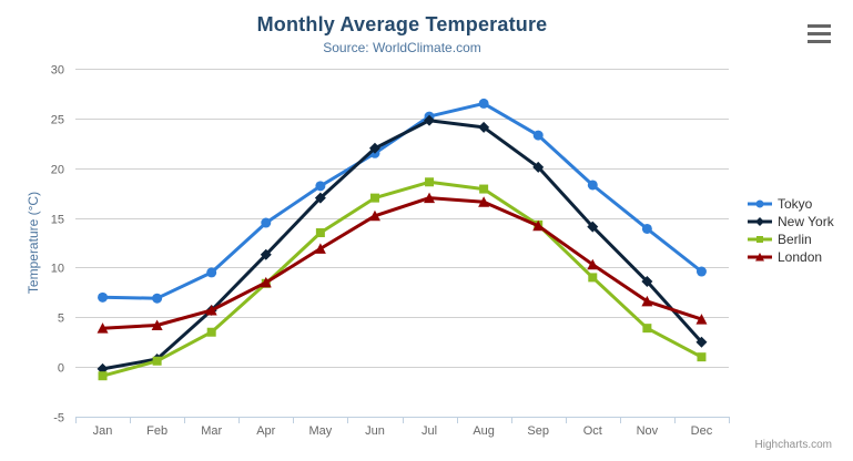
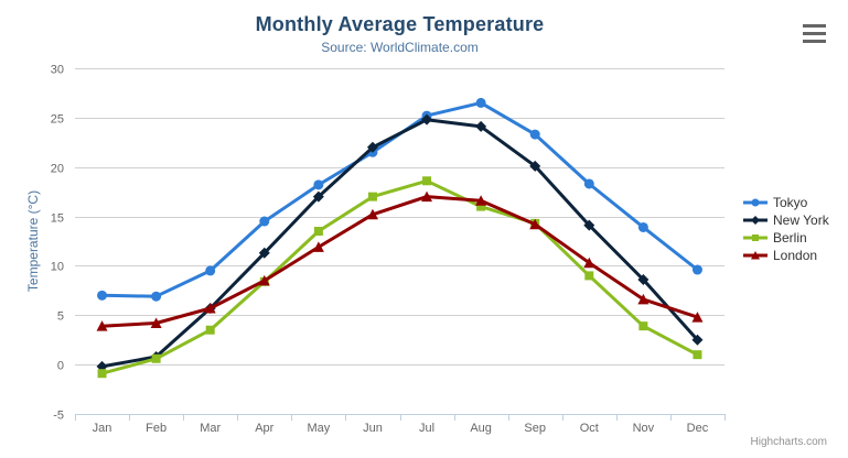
Berlin/Aug: 18 -> 16
